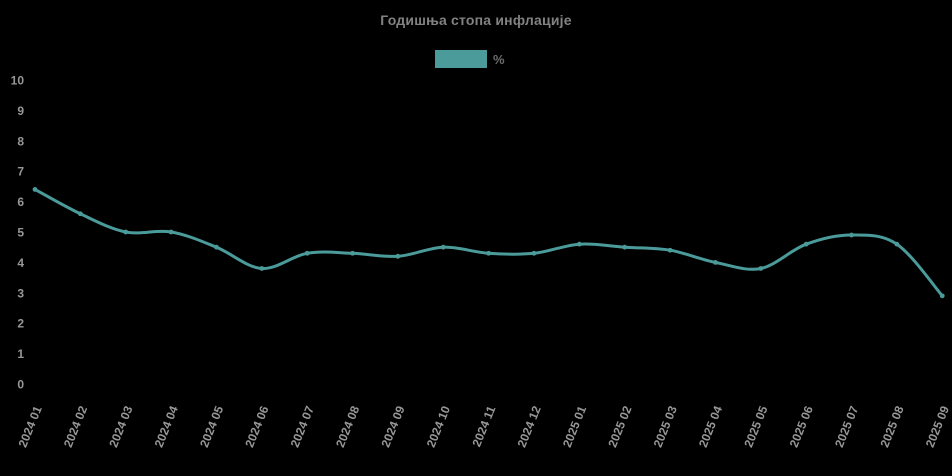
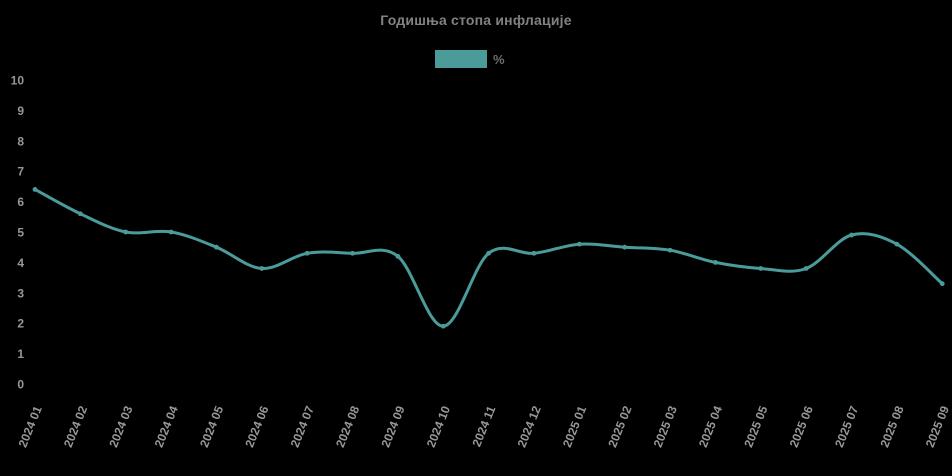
2024 10: 4.5 -> 1.9
2025 06: 4.6 -> 3.8
2025 09: 2.9 -> 3.3
